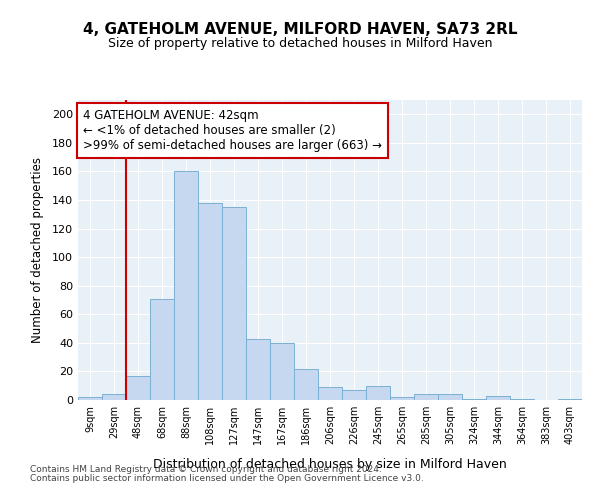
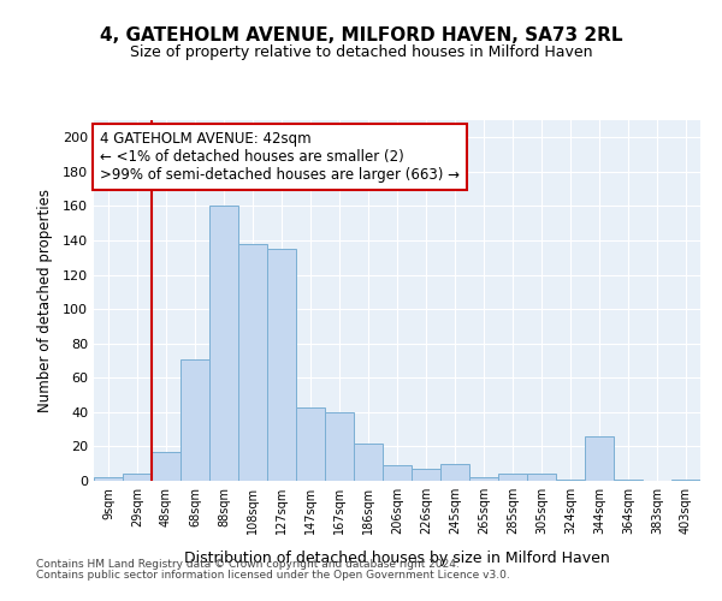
344sqm: 3 -> 26
